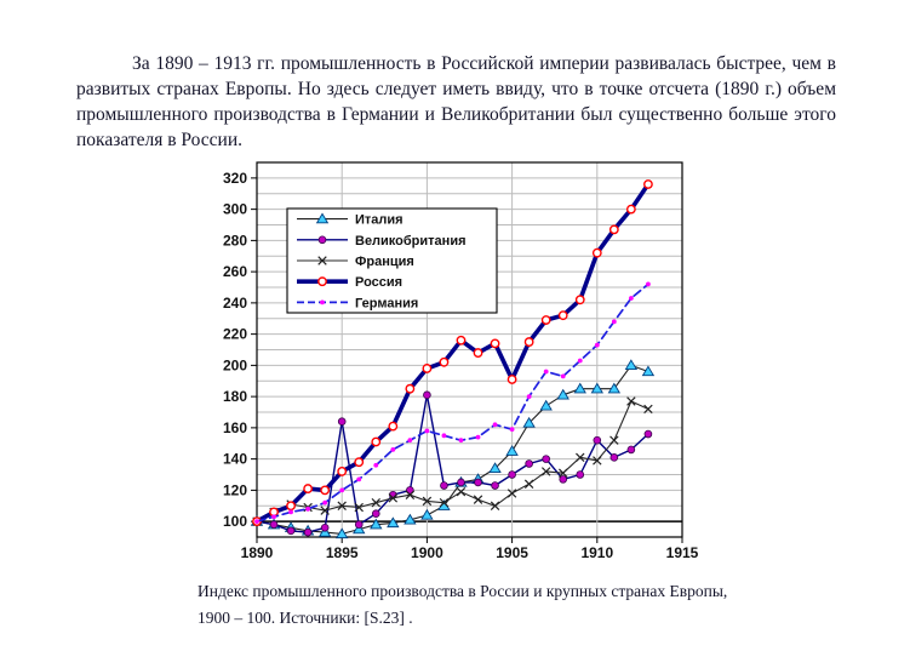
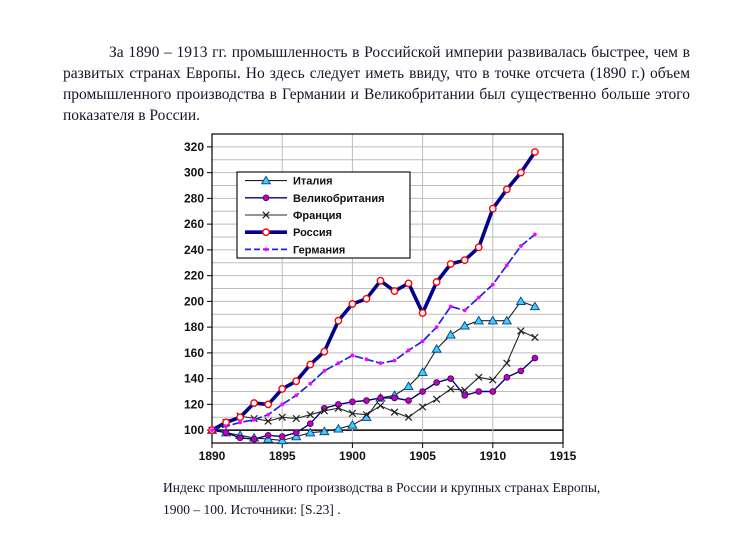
Великобритания/1895: 164 -> 95
Великобритания/1900: 181 -> 122
Германия/1905: 159 -> 169
Великобритания/1910: 152 -> 130
